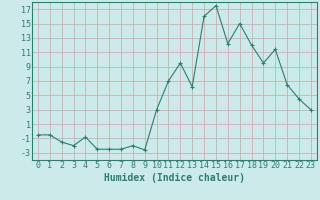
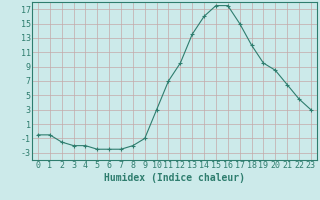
4: -0.8 -> -2.0
9: -2.6 -> -1.0
13: 6.2 -> 13.5
16: 12.2 -> 17.5
20: 11.4 -> 8.5
